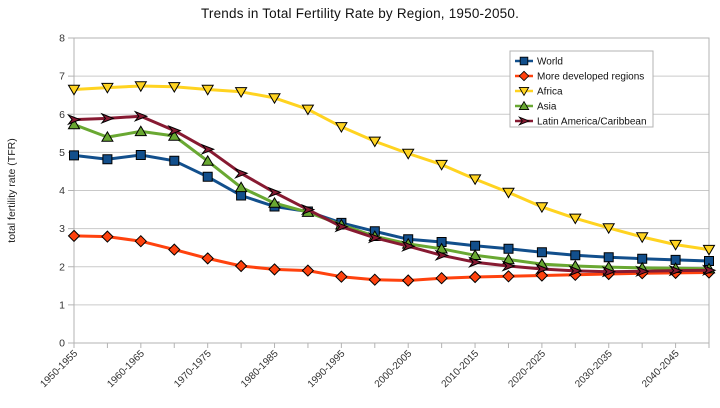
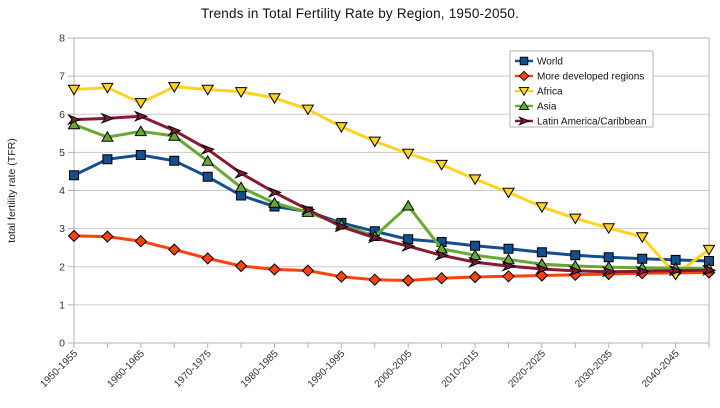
World/1950-1955: 4.9 -> 4.4
Africa/1960-1965: 6.7 -> 6.3
Asia/2000-2005: 2.6 -> 3.6
Africa/2040-2045: 2.6 -> 1.8
